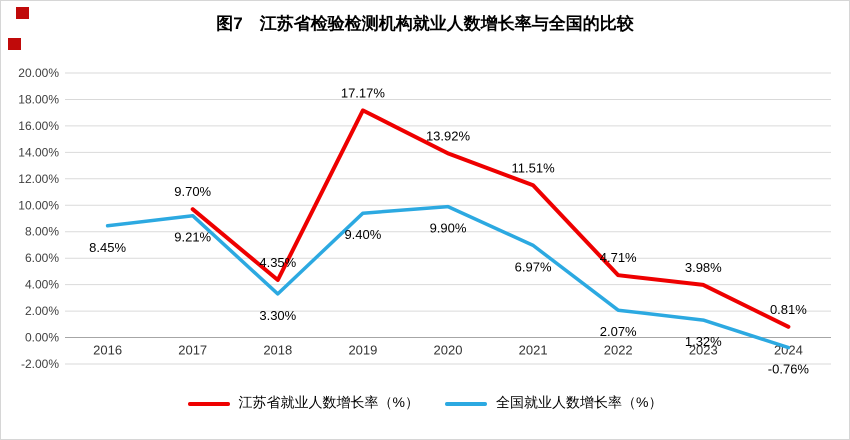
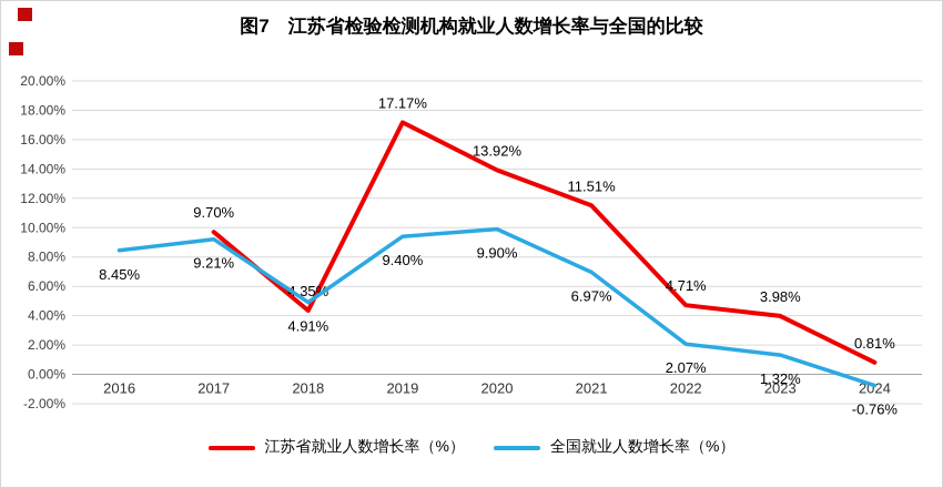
全国就业人数增长率（%）/2018: 3.30% -> 4.91%
